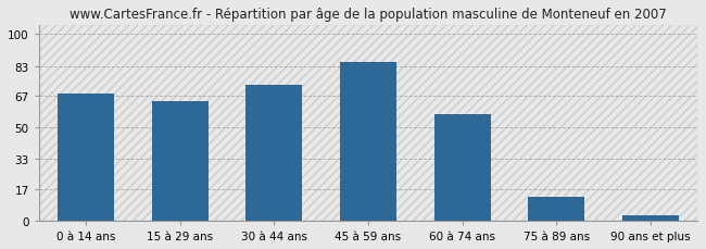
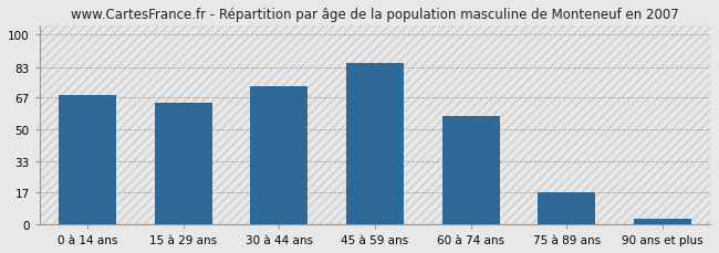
75 à 89 ans: 13 -> 17
